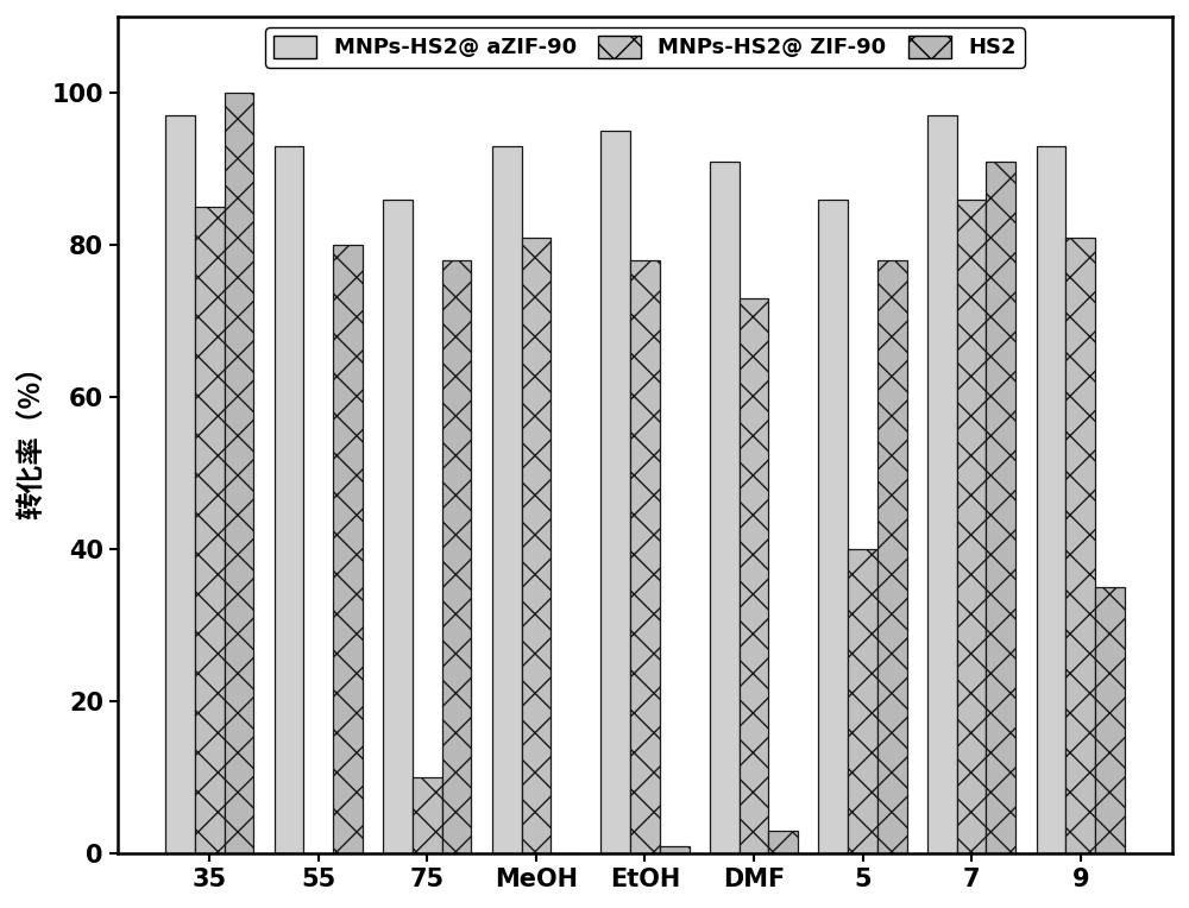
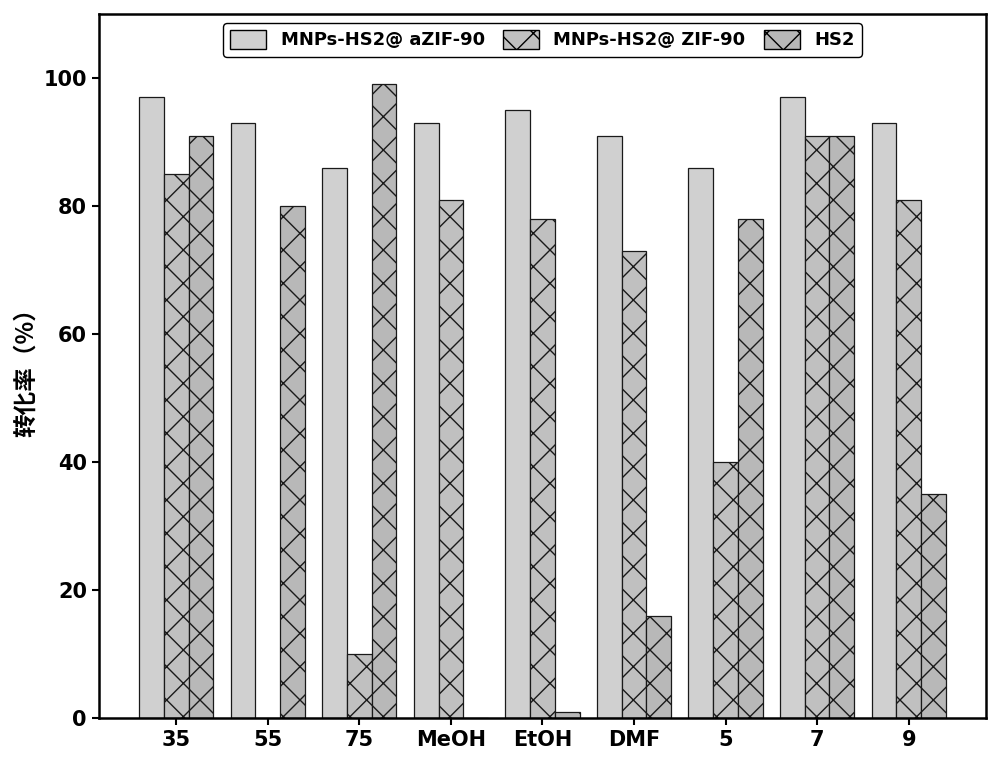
HS2/35: 100 -> 91
HS2/75: 78 -> 99
HS2/DMF: 3 -> 16
MNPs-HS2@ ZIF-90/7: 86 -> 91
